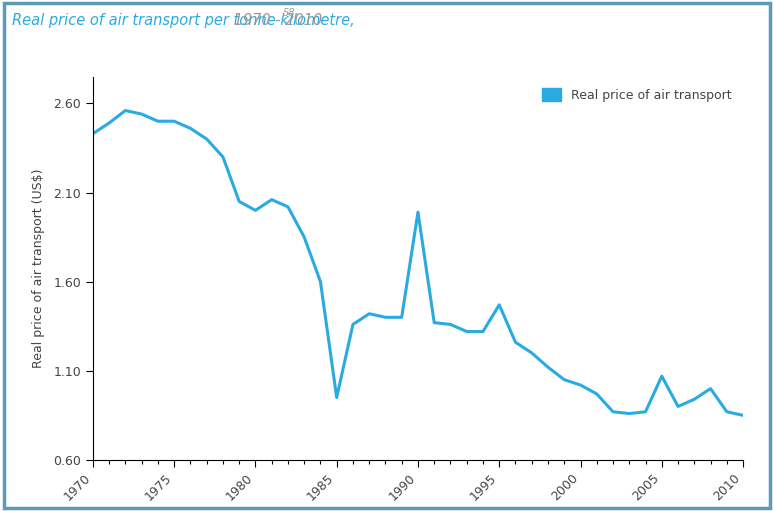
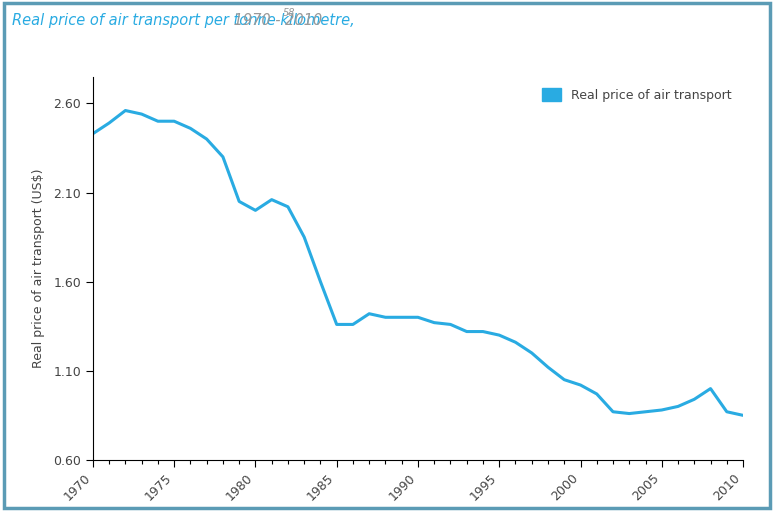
1985: 0.95 -> 1.36
1990: 1.99 -> 1.40
1995: 1.47 -> 1.30
2005: 1.07 -> 0.88
